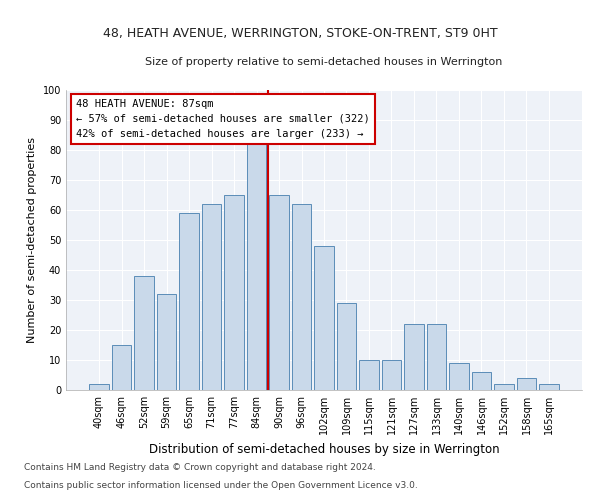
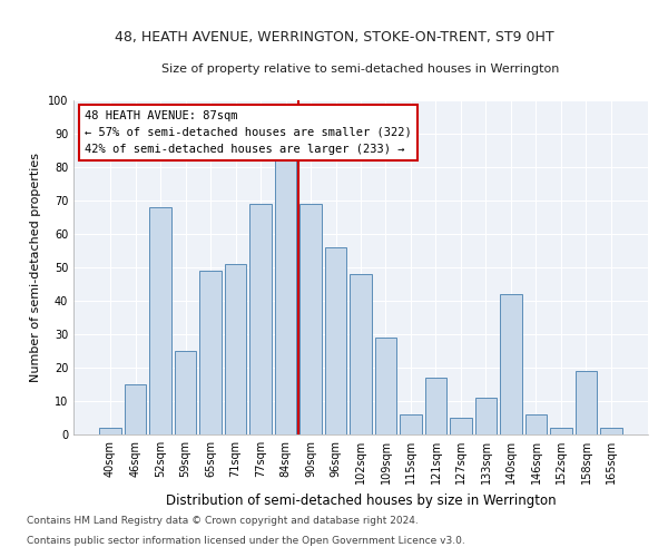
52sqm: 38 -> 68
59sqm: 32 -> 25
65sqm: 59 -> 49
71sqm: 62 -> 51
77sqm: 65 -> 69
90sqm: 65 -> 69
96sqm: 62 -> 56
115sqm: 10 -> 6
121sqm: 10 -> 17
127sqm: 22 -> 5
133sqm: 22 -> 11
140sqm: 9 -> 42
158sqm: 4 -> 19
